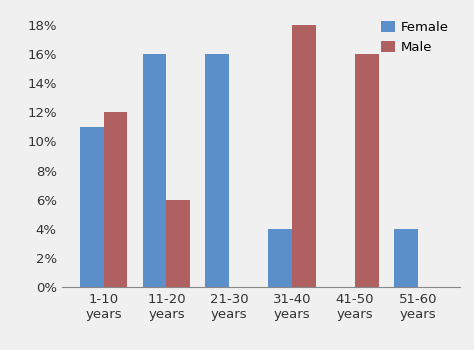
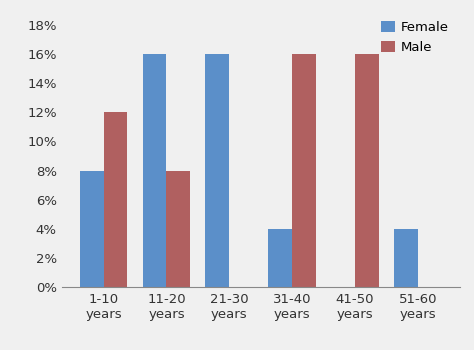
Female/1-10 years: 11% -> 8%
Male/11-20 years: 6% -> 8%
Male/31-40 years: 18% -> 16%
